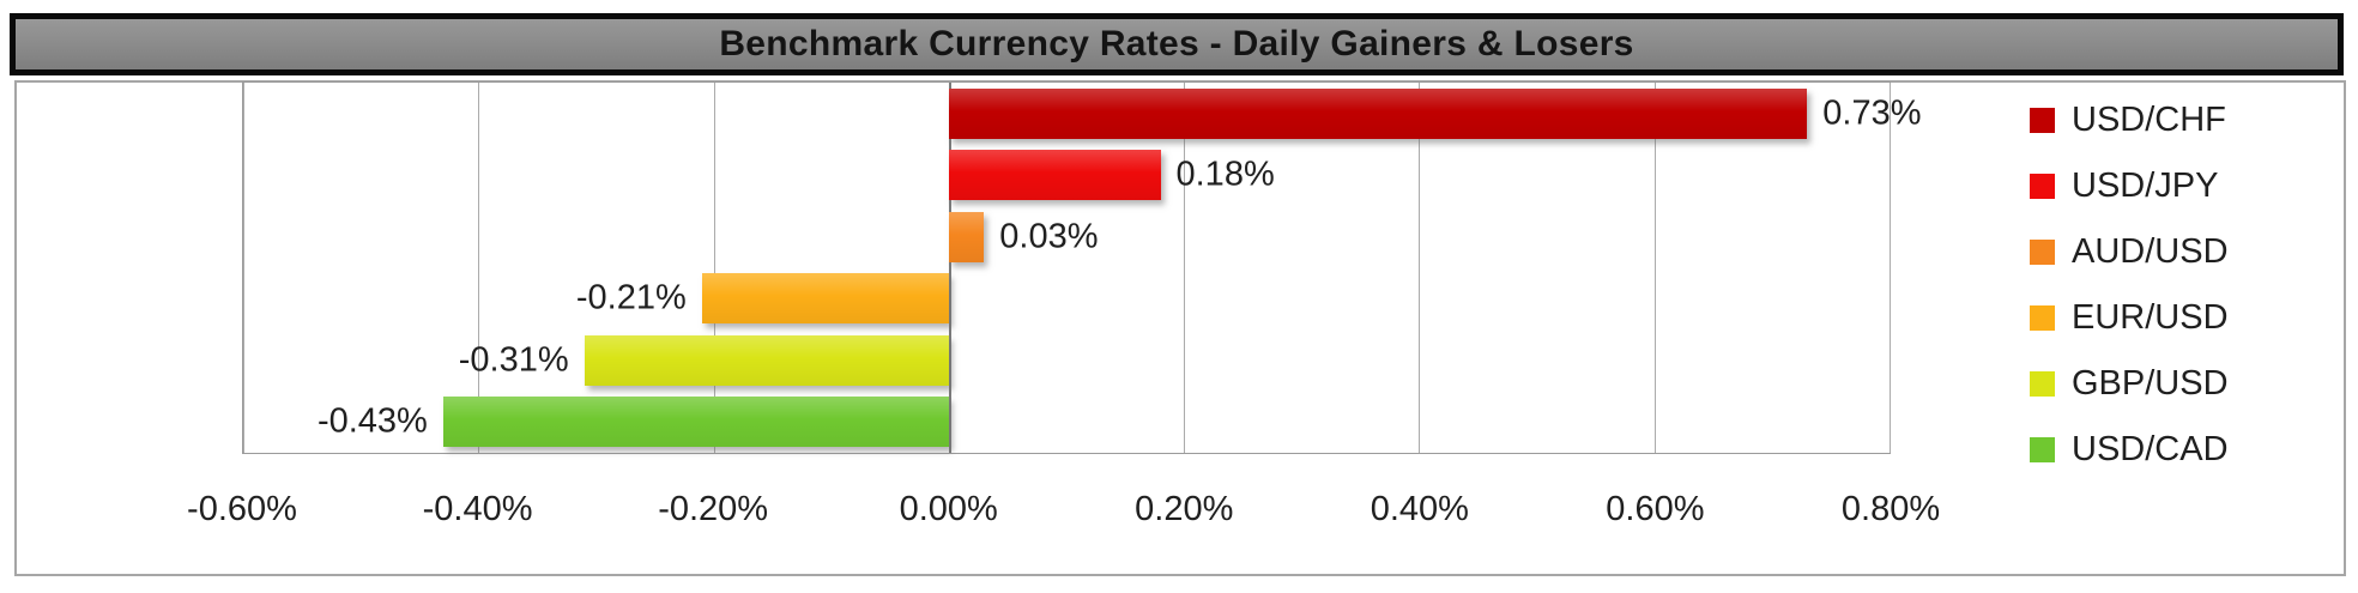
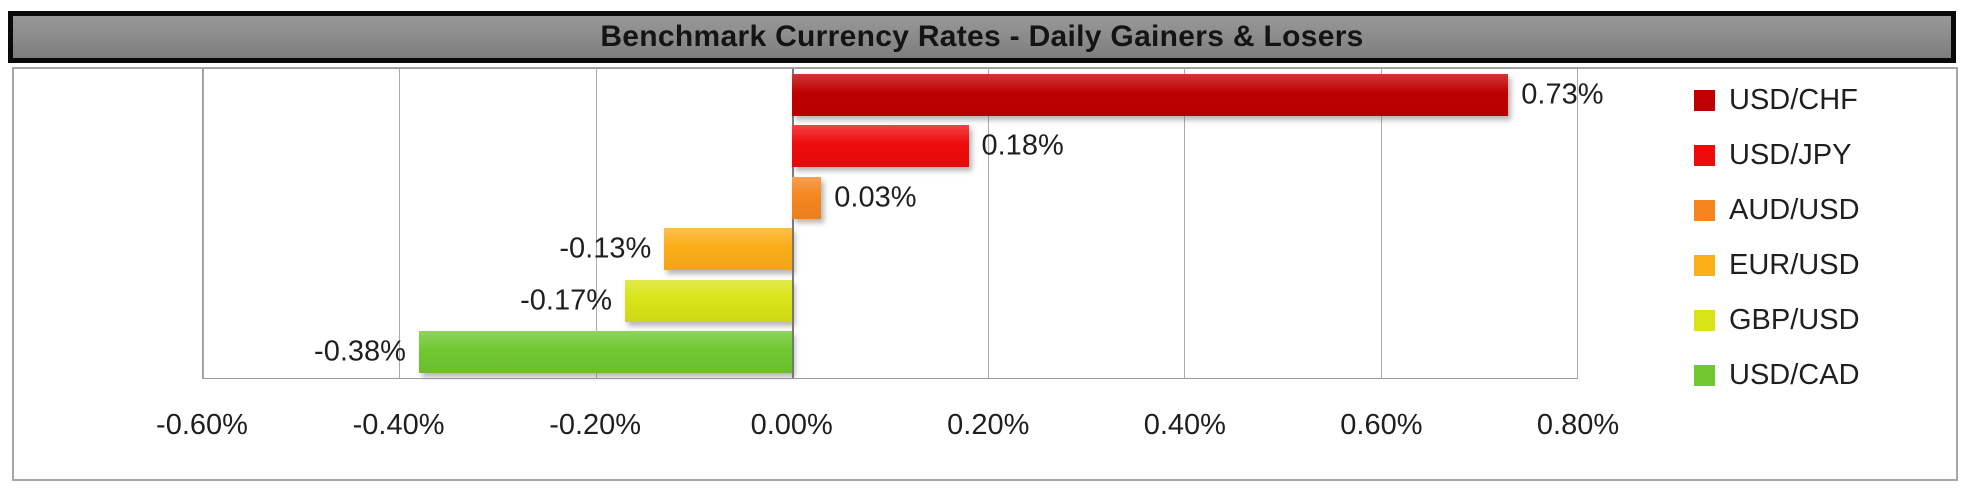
EUR/USD: -0.21% -> -0.13%
GBP/USD: -0.31% -> -0.17%
USD/CAD: -0.43% -> -0.38%
